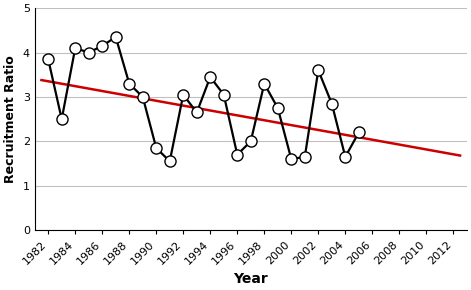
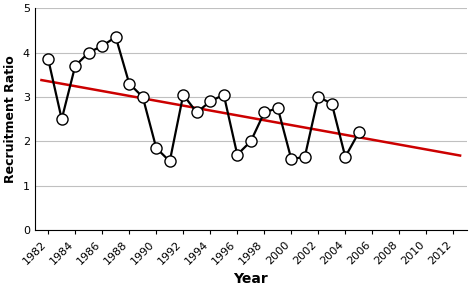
1984: 4.10 -> 3.70
1994: 3.45 -> 2.90
1998: 3.30 -> 2.65
2002: 3.60 -> 3.00
